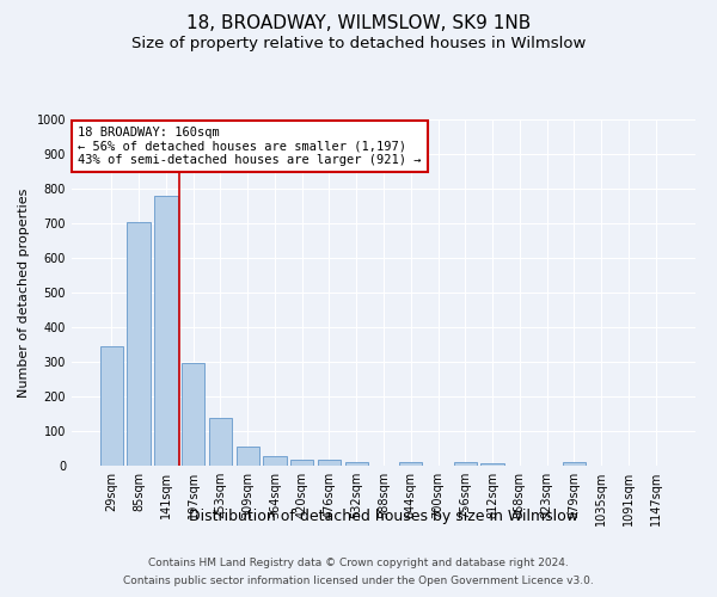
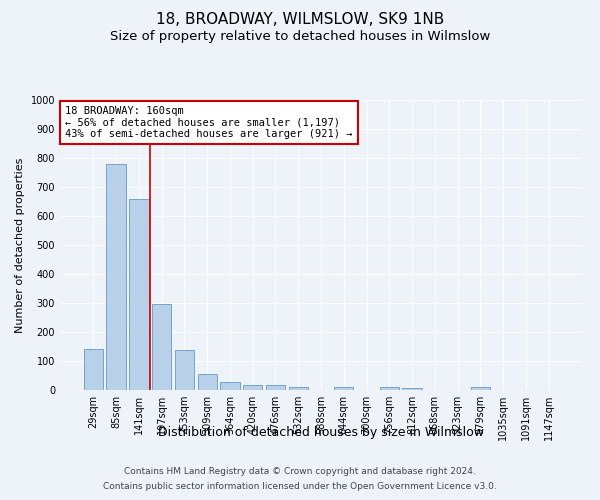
29sqm: 345 -> 140
85sqm: 705 -> 778
141sqm: 780 -> 657
